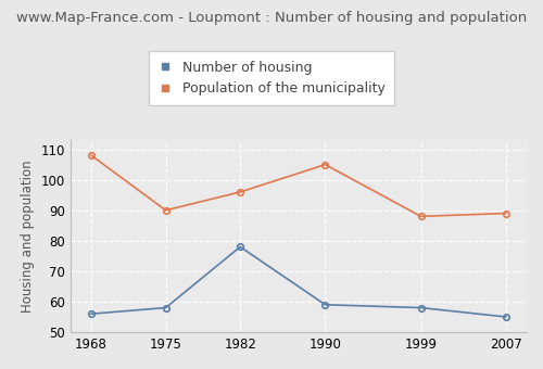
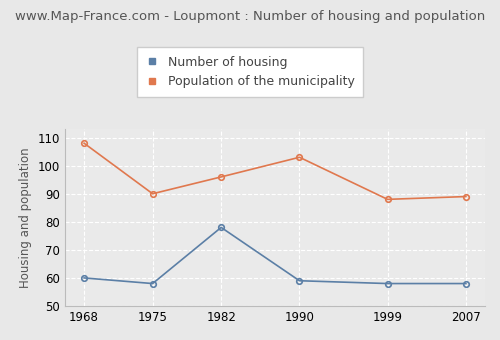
Number of housing/1968: 56 -> 60
Population of the municipality/1990: 105 -> 103
Number of housing/2007: 55 -> 58
